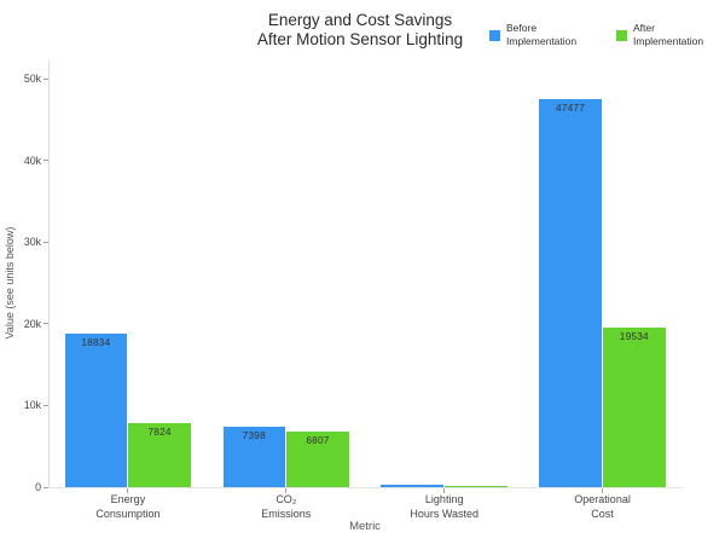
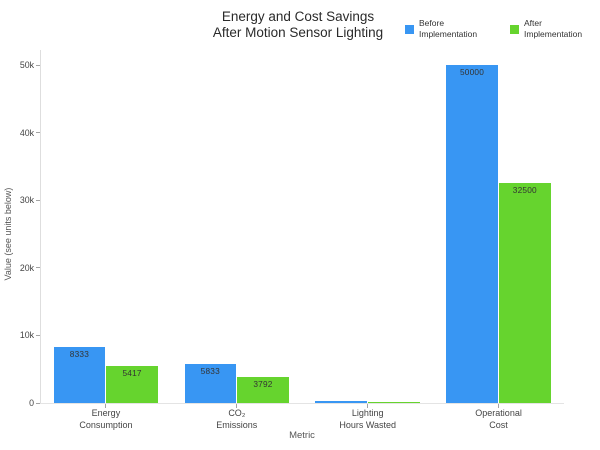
Before Implementation/Energy Consumption: 18834 -> 8333
After Implementation/Energy Consumption: 7824 -> 5417
Before Implementation/CO₂ Emissions: 7398 -> 5833
After Implementation/CO₂ Emissions: 6807 -> 3792
Before Implementation/Operational Cost: 47477 -> 50000
After Implementation/Operational Cost: 19534 -> 32500
